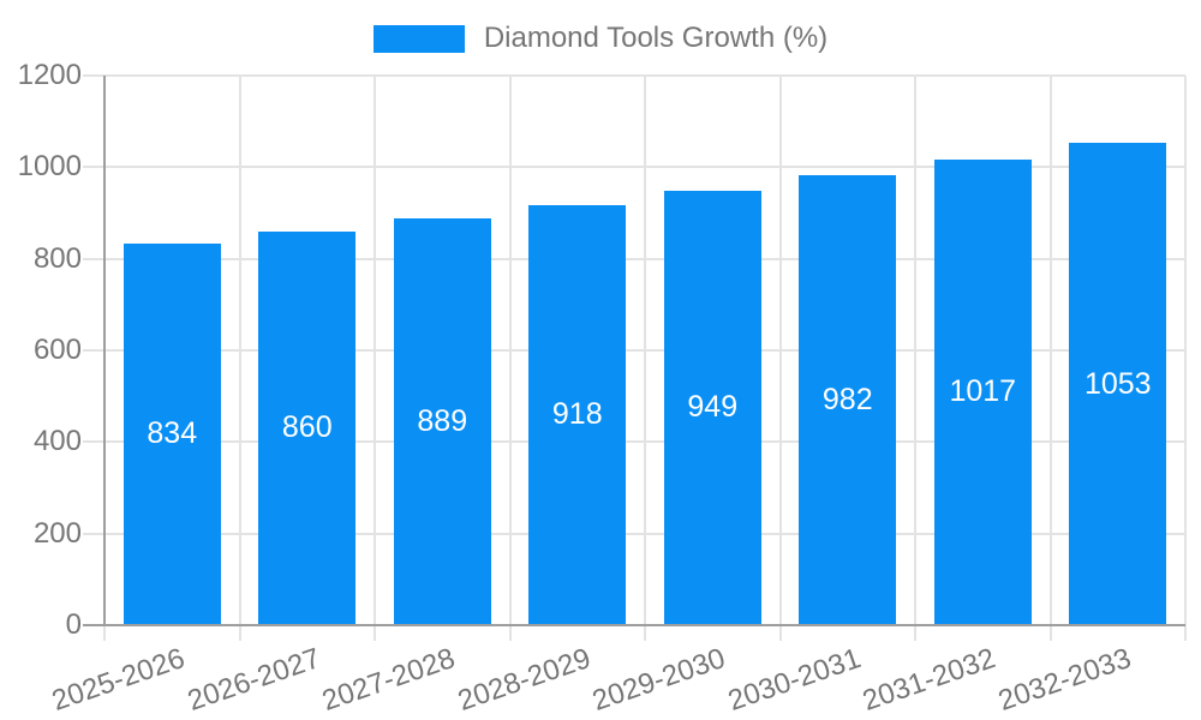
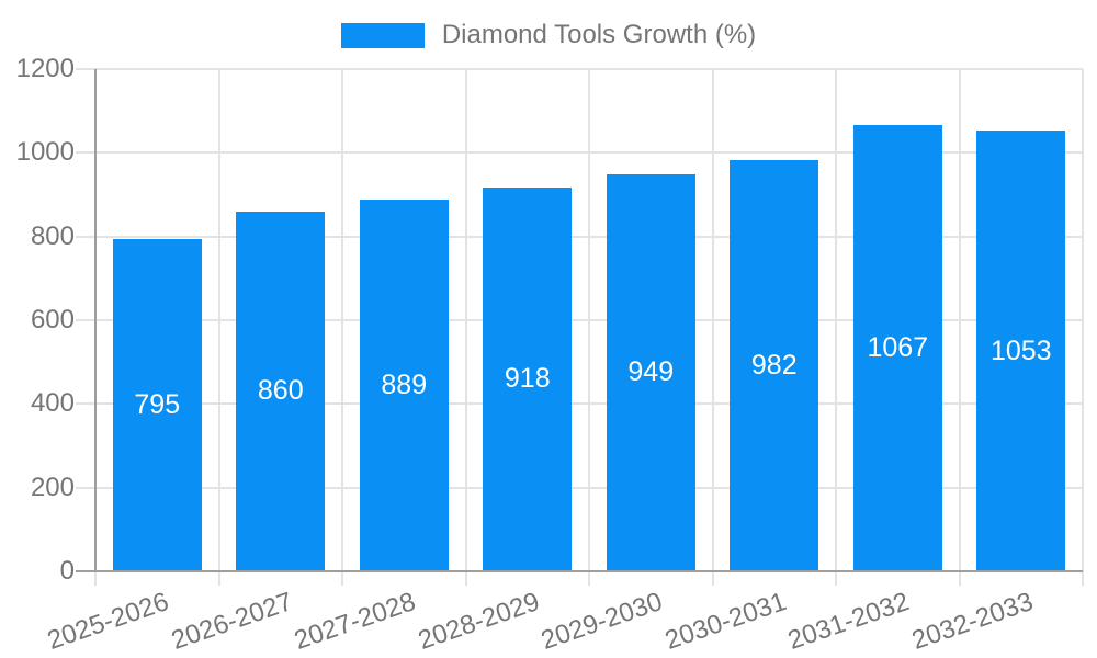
2025-2026: 834 -> 795
2031-2032: 1017 -> 1067
